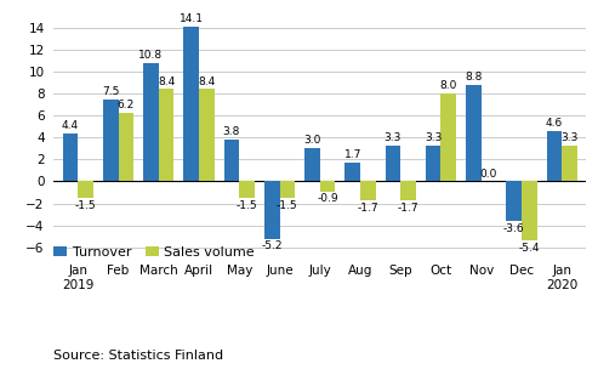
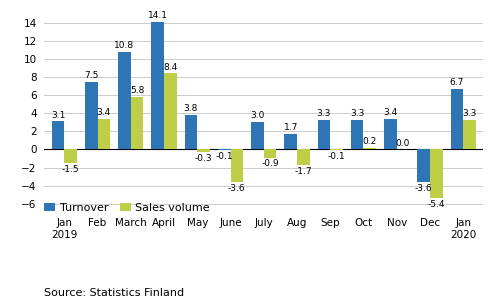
Turnover/Jan 2019: 4.4 -> 3.1
Sales volume/Feb: 6.2 -> 3.4
Sales volume/March: 8.4 -> 5.8
Sales volume/May: -1.5 -> -0.3
Turnover/June: -5.2 -> -0.1
Sales volume/June: -1.5 -> -3.6
Sales volume/Sep: -1.7 -> -0.1
Sales volume/Oct: 8.0 -> 0.2
Turnover/Nov: 8.8 -> 3.4
Turnover/Jan 2020: 4.6 -> 6.7
